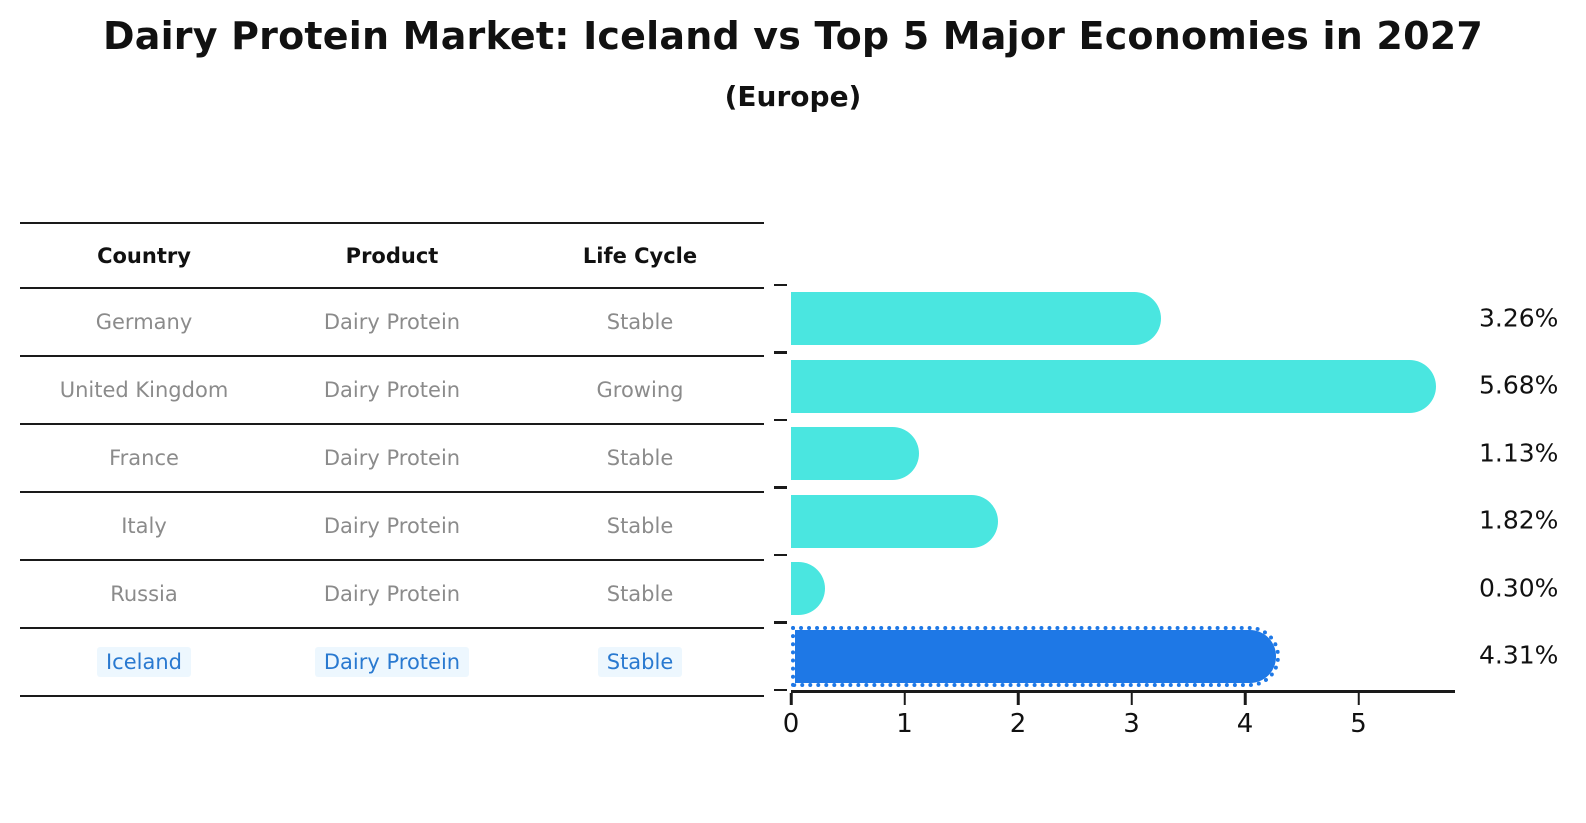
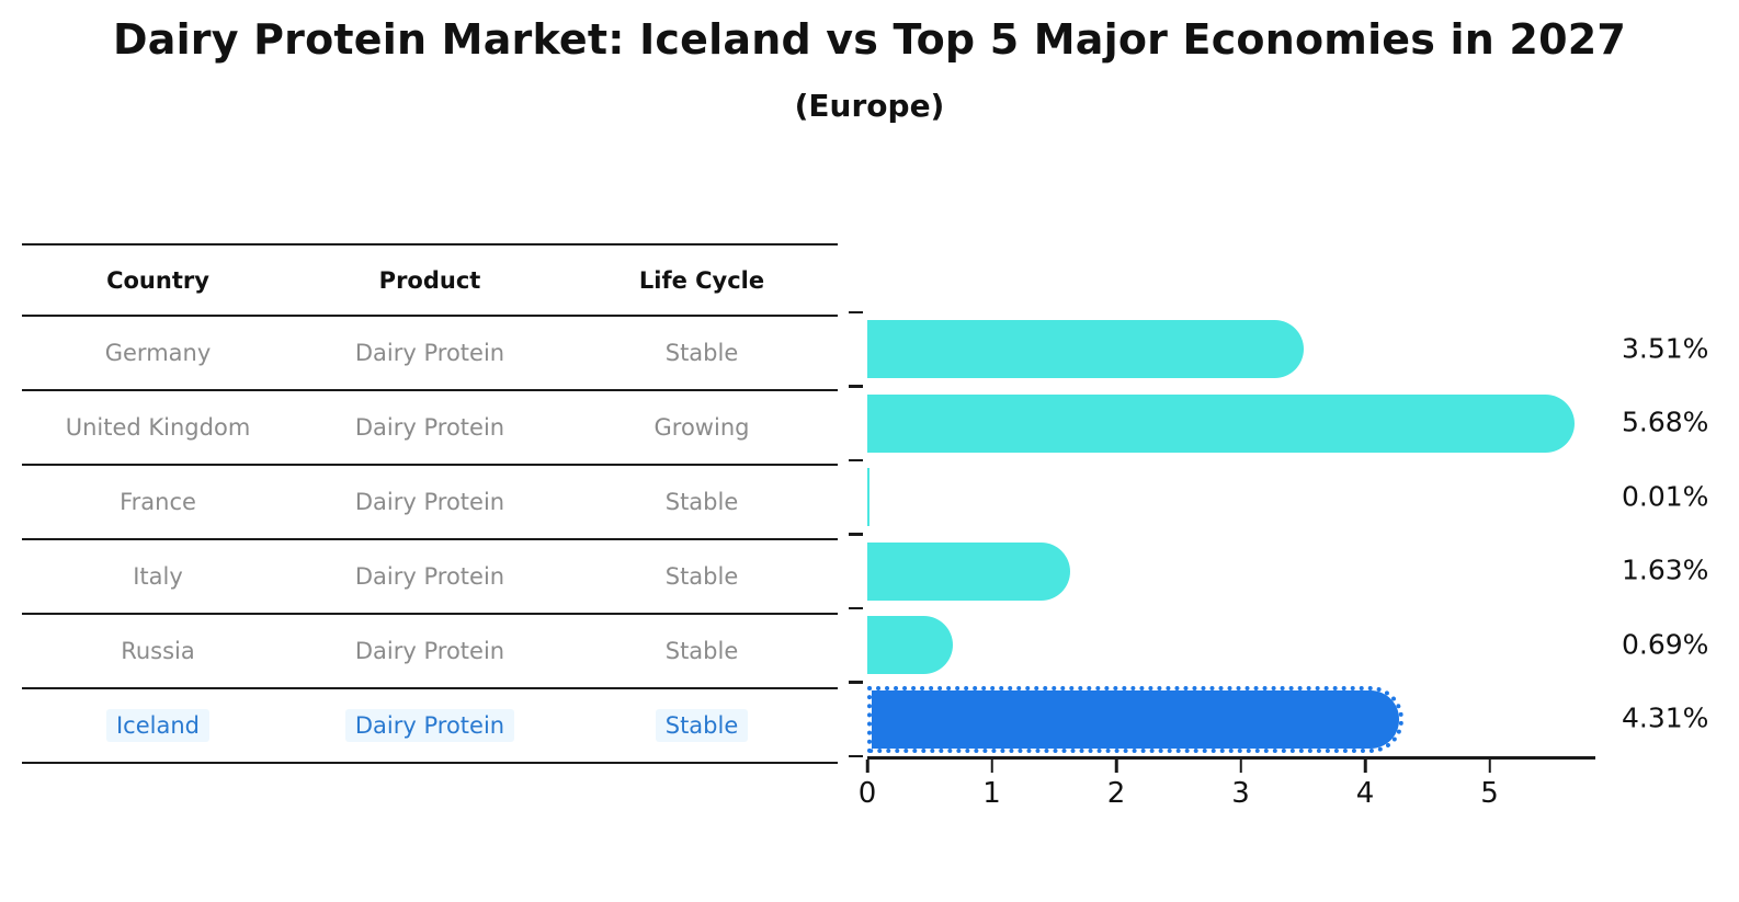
Germany: 3.26% -> 3.51%
France: 1.13% -> 0.01%
Italy: 1.82% -> 1.63%
Russia: 0.30% -> 0.69%
